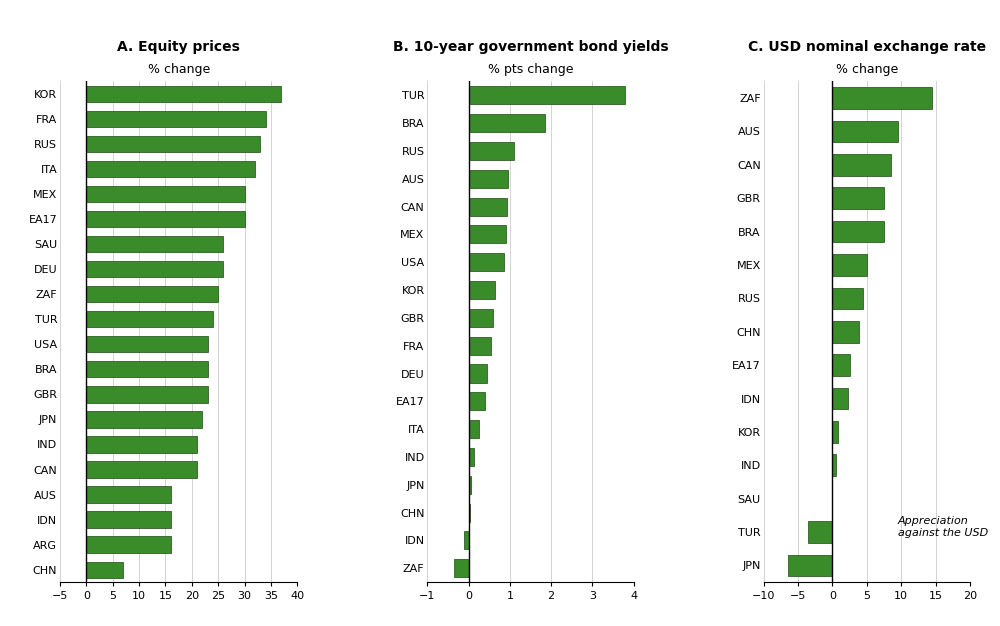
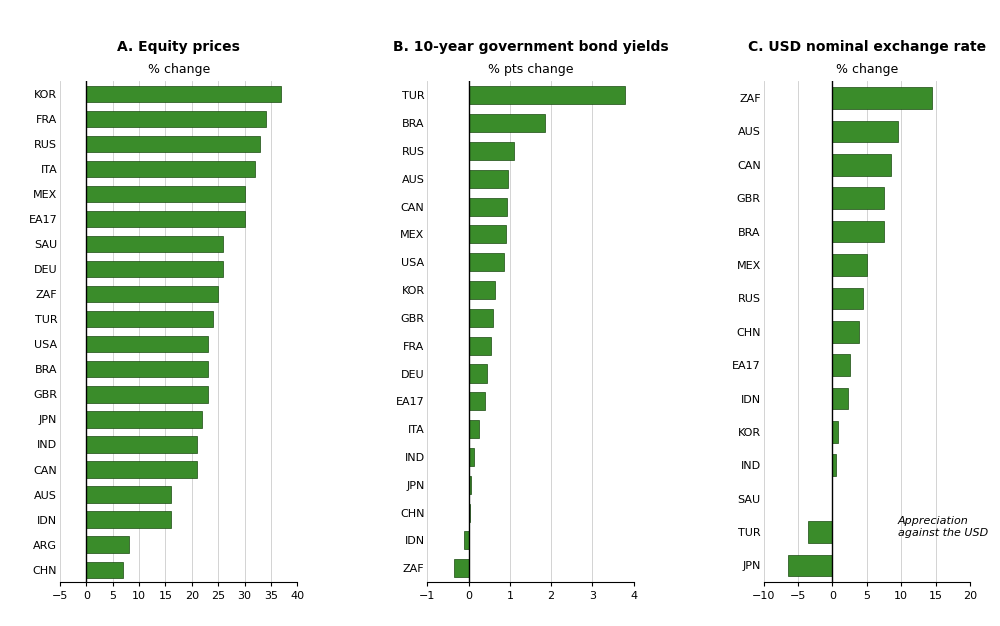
ARG: 16 -> 8
